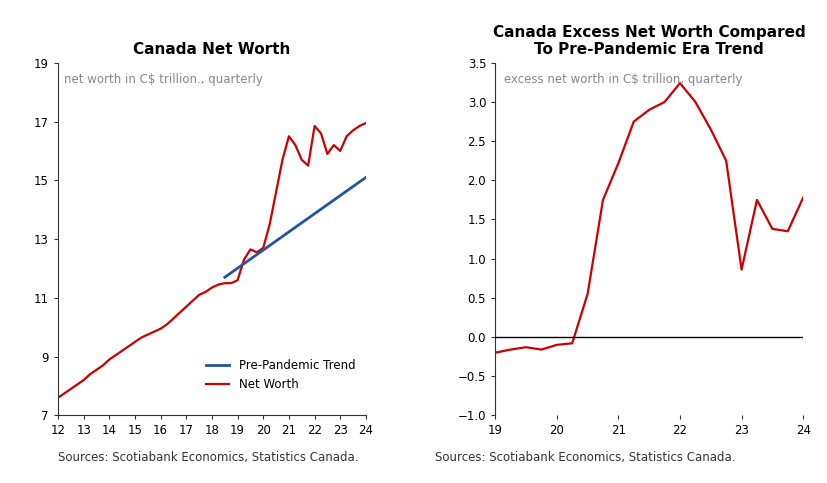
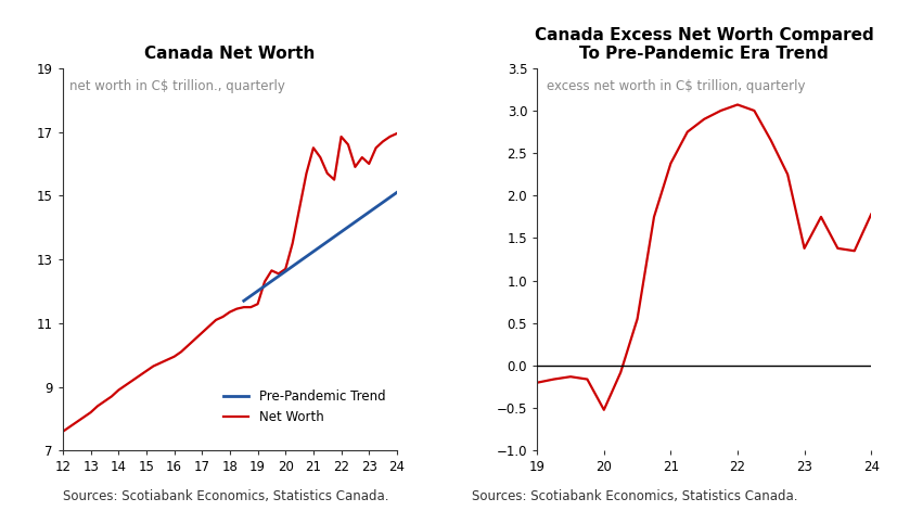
Canada Excess Net Worth Compared To Pre-Pandemic Era Trend/20: -0.10 -> -0.52
Canada Excess Net Worth Compared To Pre-Pandemic Era Trend/21: 2.22 -> 2.38
Canada Excess Net Worth Compared To Pre-Pandemic Era Trend/22: 3.24 -> 3.07
Canada Excess Net Worth Compared To Pre-Pandemic Era Trend/23: 0.86 -> 1.38
